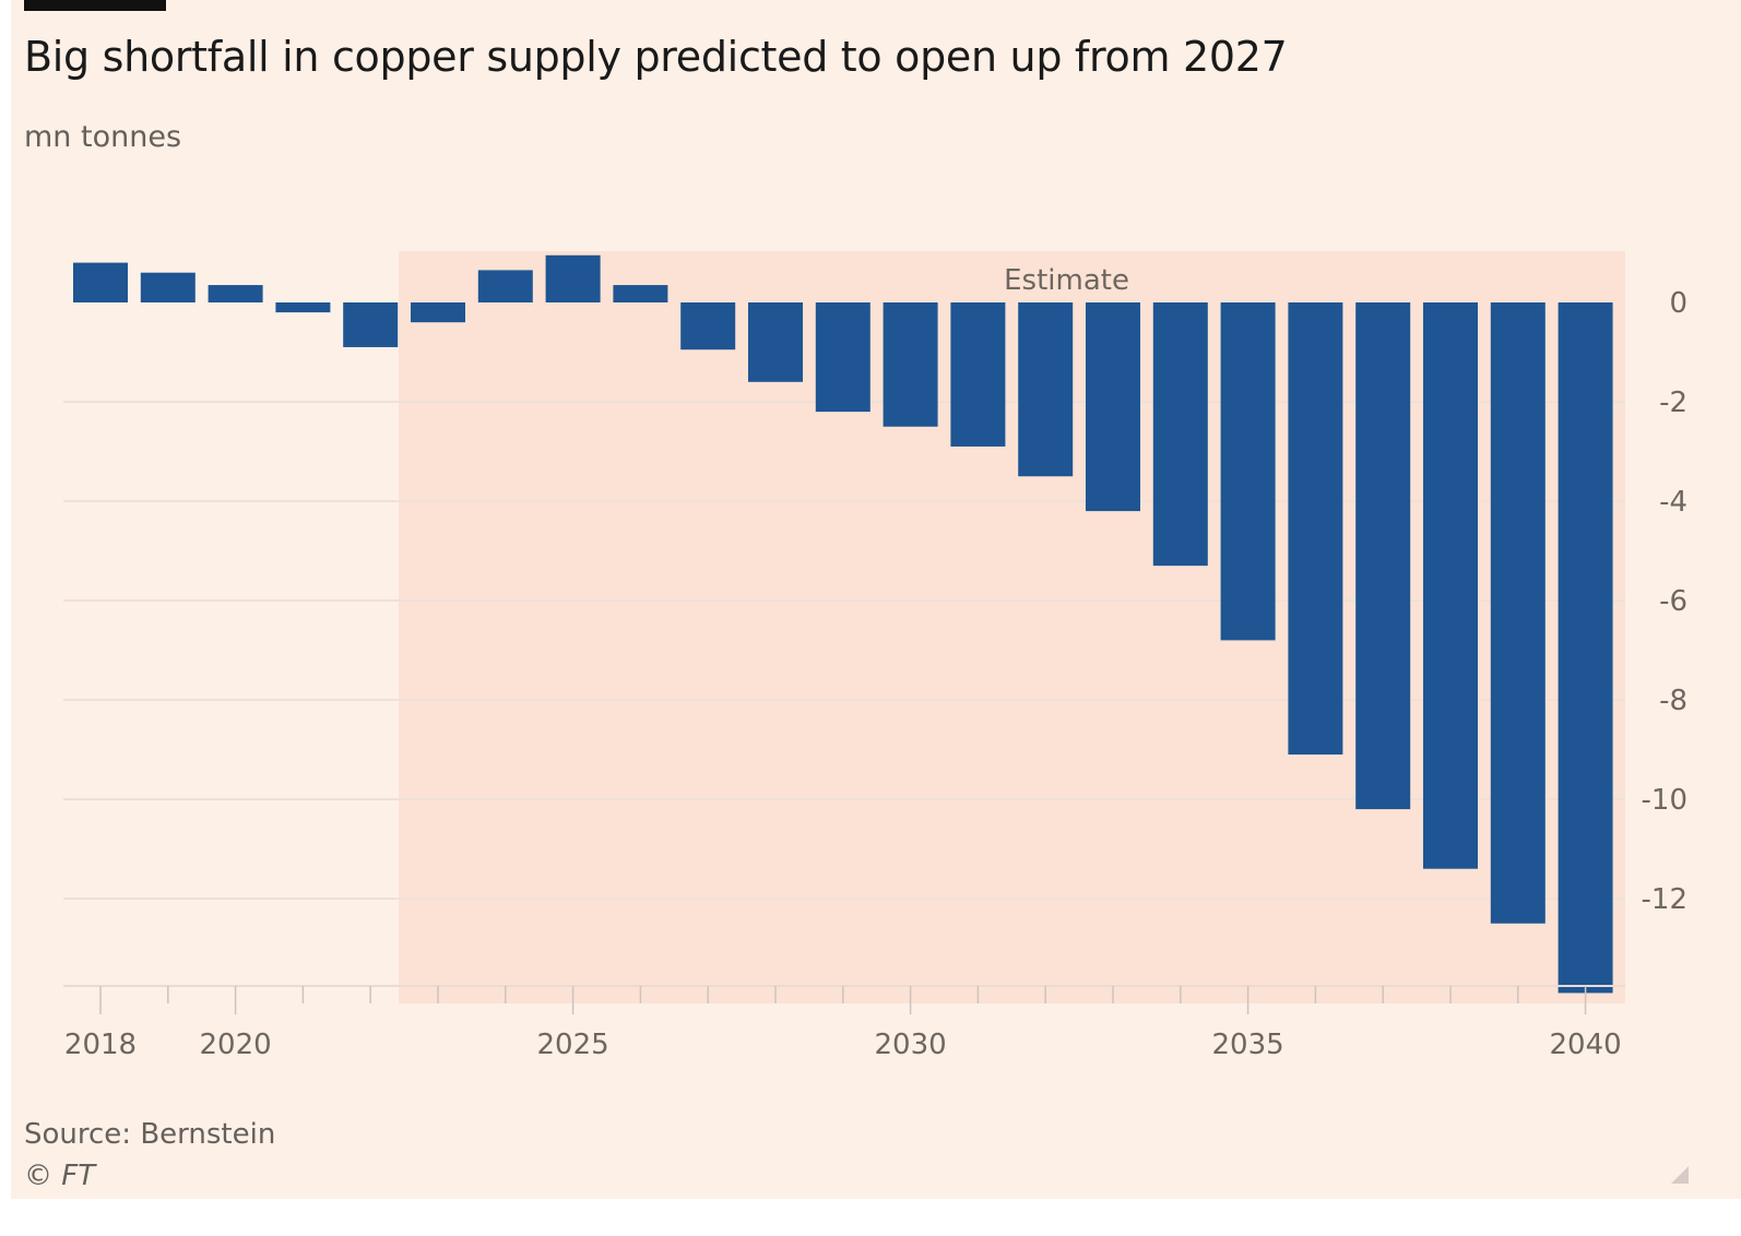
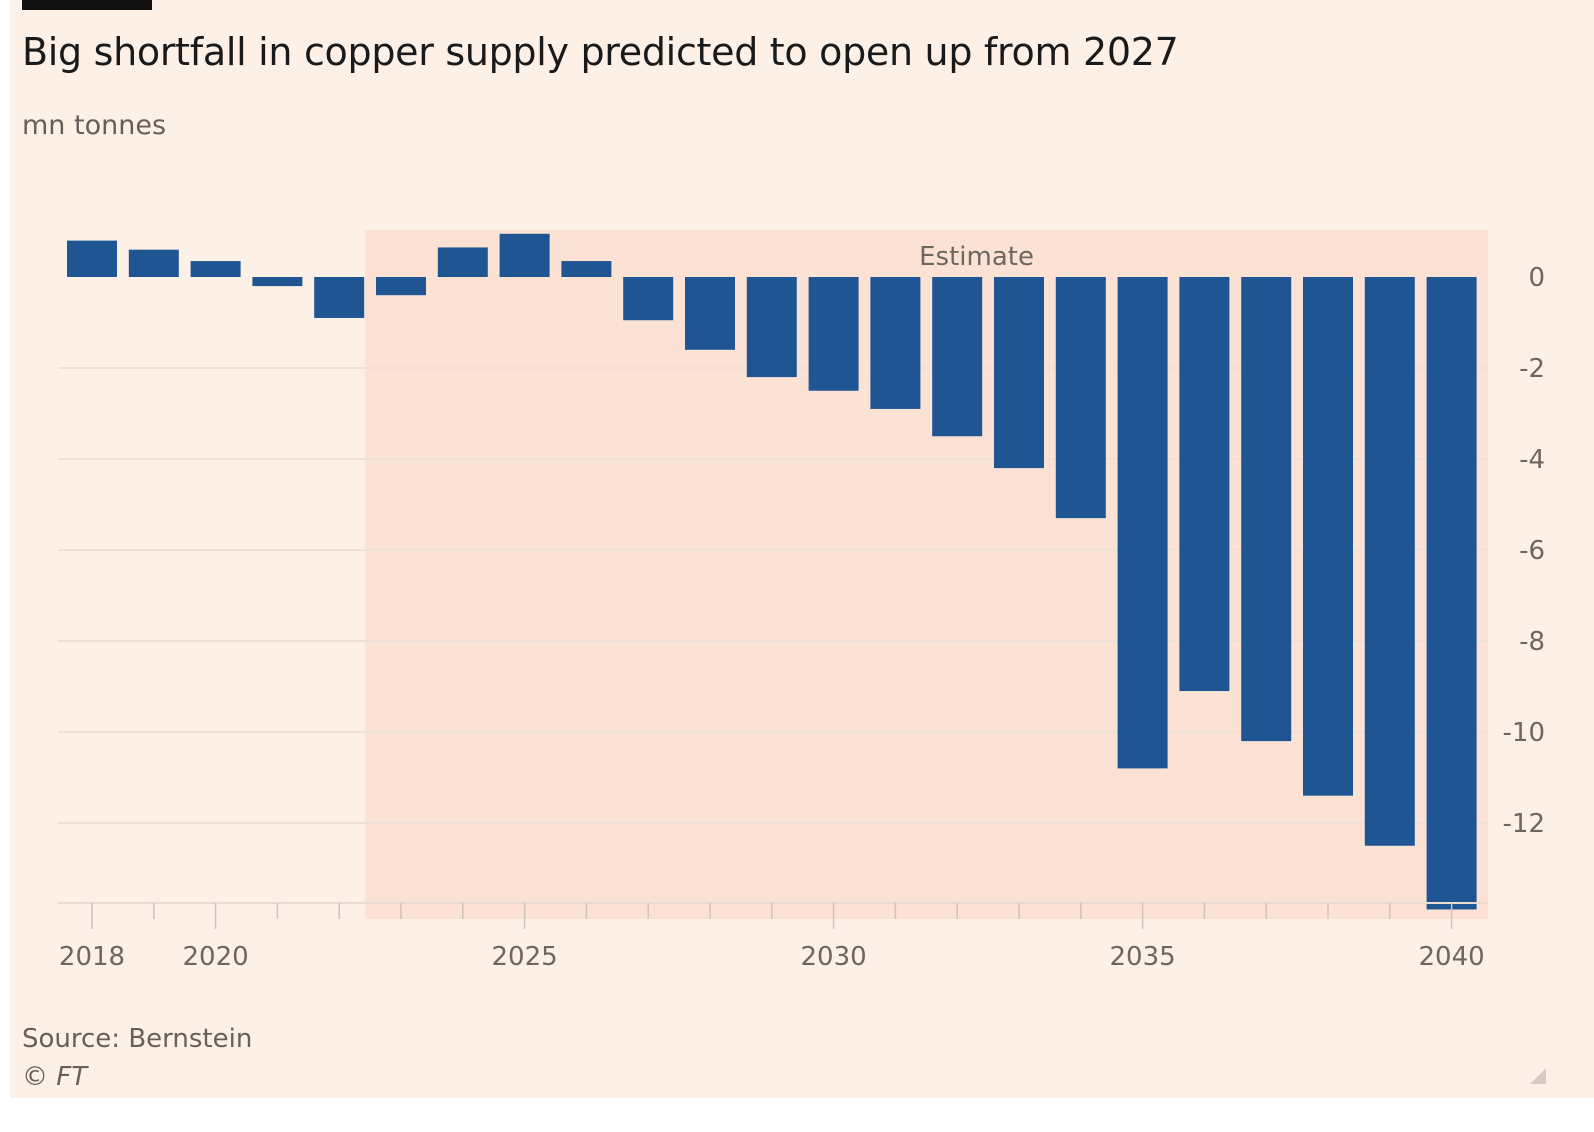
2035: -6.8 -> -10.8
